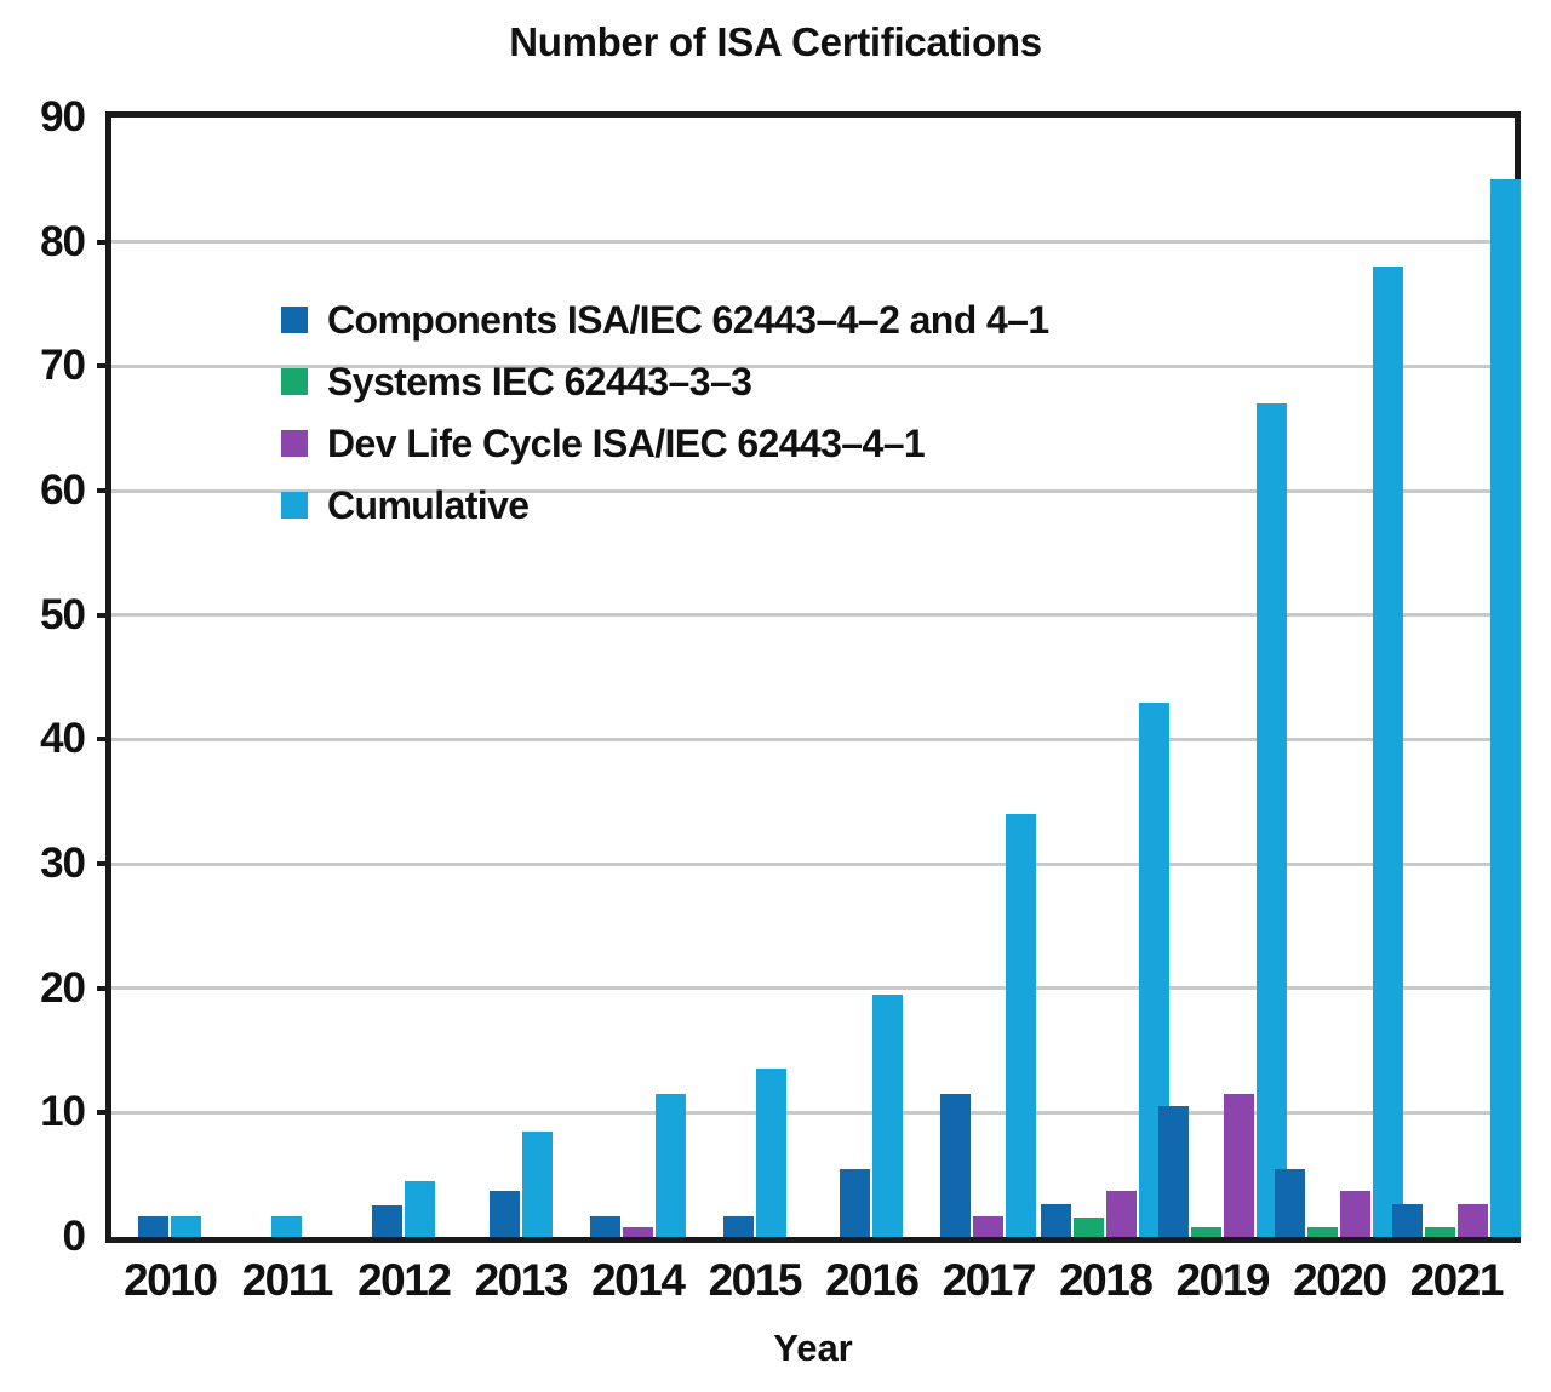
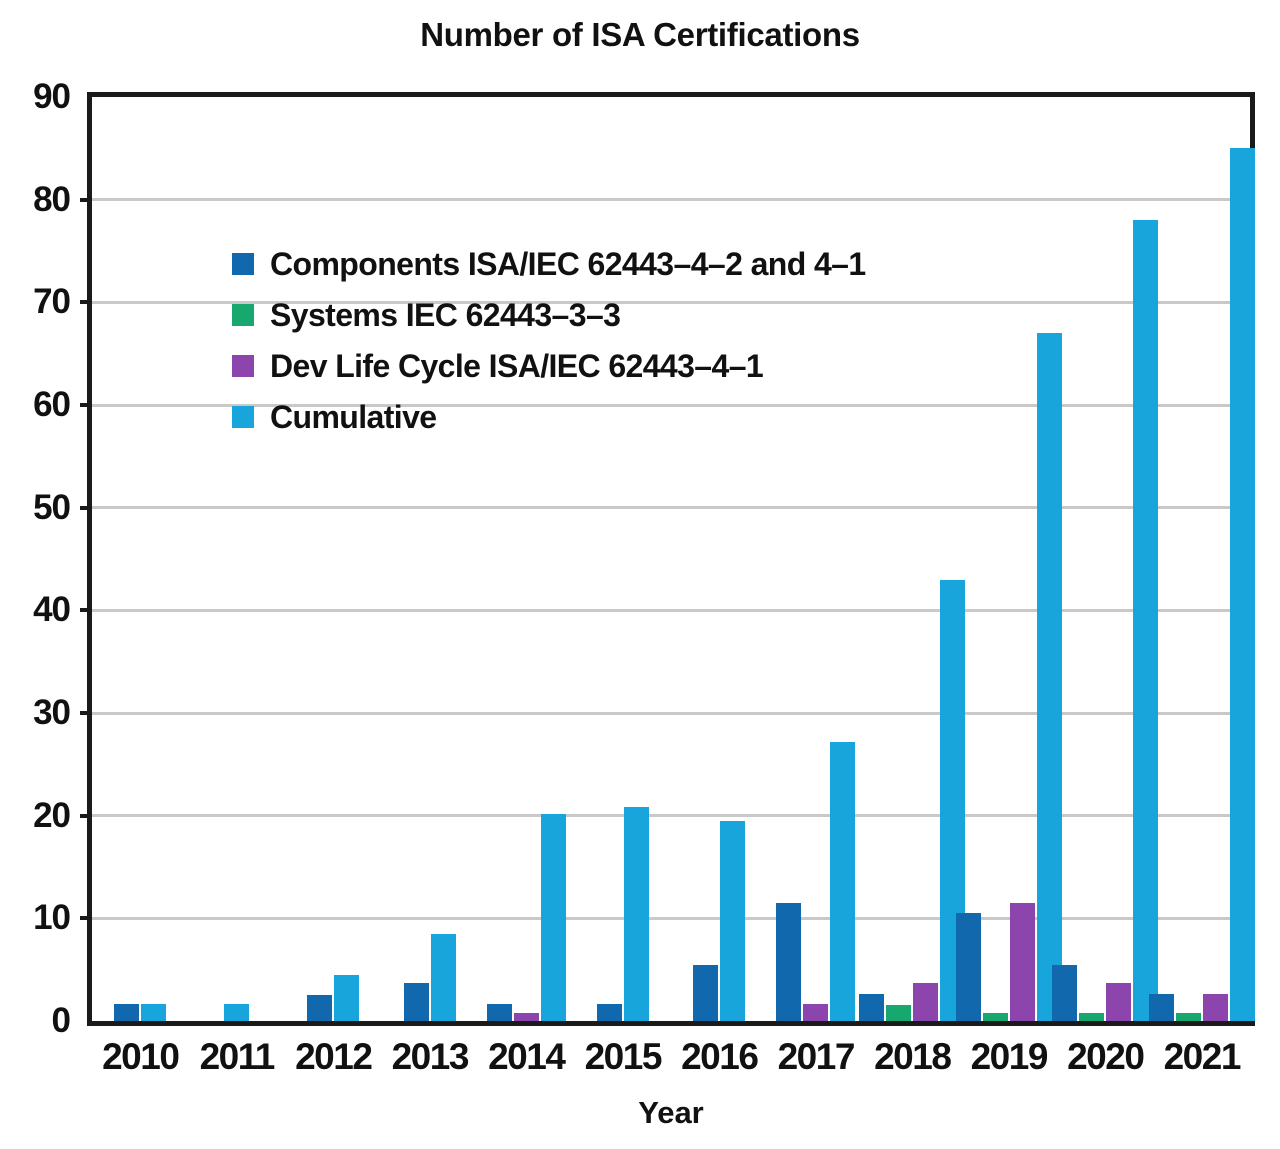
Cumulative/2014: 11.5 -> 20.2
Cumulative/2015: 13.5 -> 20.8
Cumulative/2017: 34.0 -> 27.2
